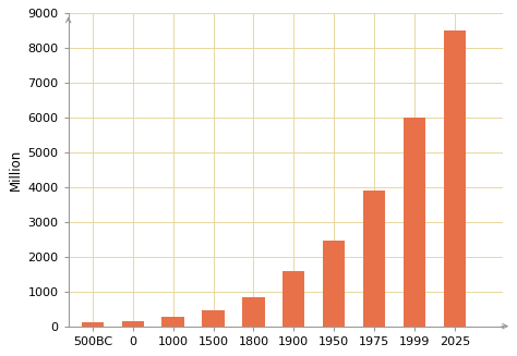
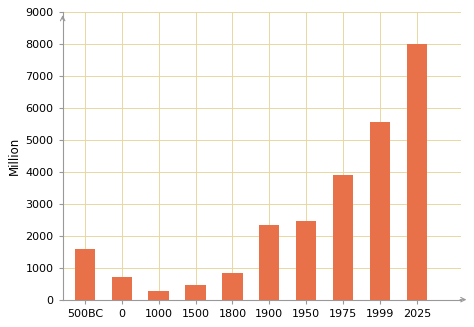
500BC: 100 -> 1600
0: 150 -> 700
1900: 1600 -> 2350
1999: 6000 -> 5550
2025: 8500 -> 8000
